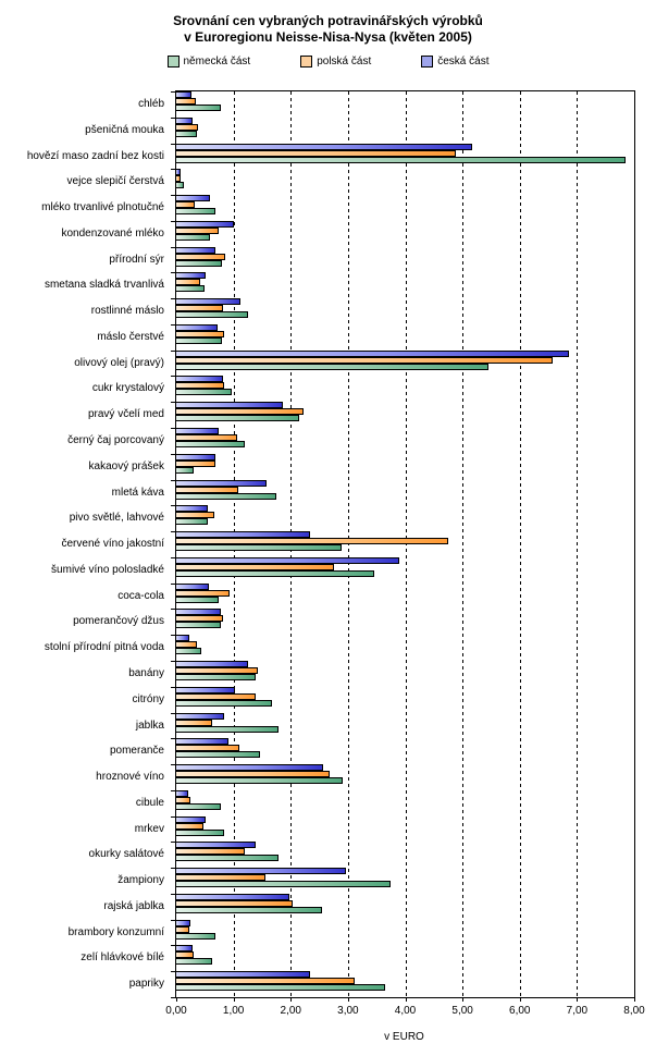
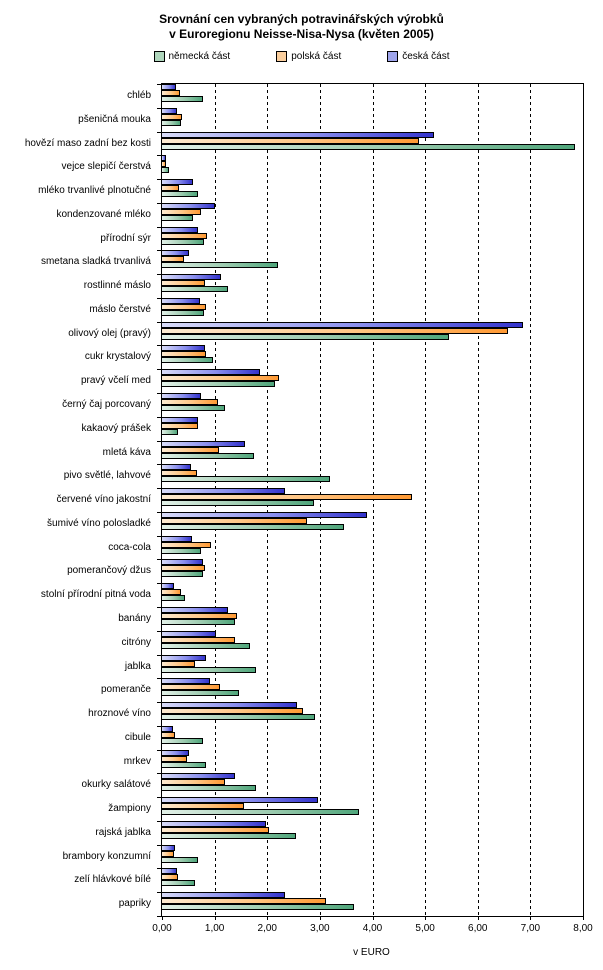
německá část/smetana sladká trvanlivá: 0,5 -> 2,2
německá část/pivo světlé, lahvové: 0,6 -> 3,2
